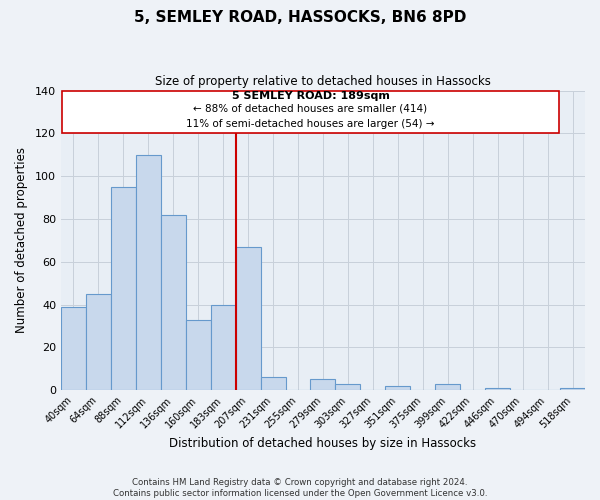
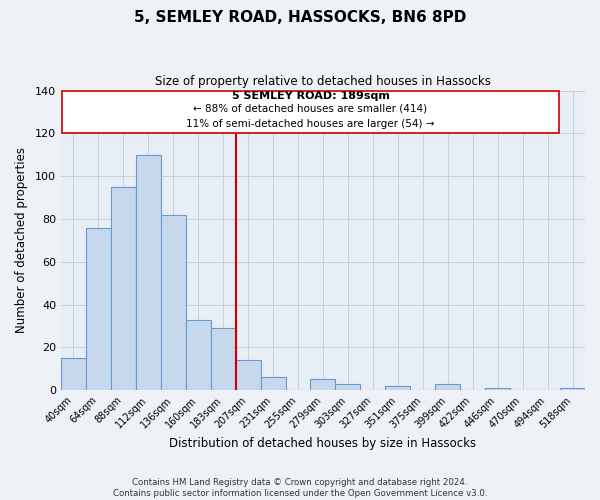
40sqm: 39 -> 15
64sqm: 45 -> 76
183sqm: 40 -> 29
207sqm: 67 -> 14
